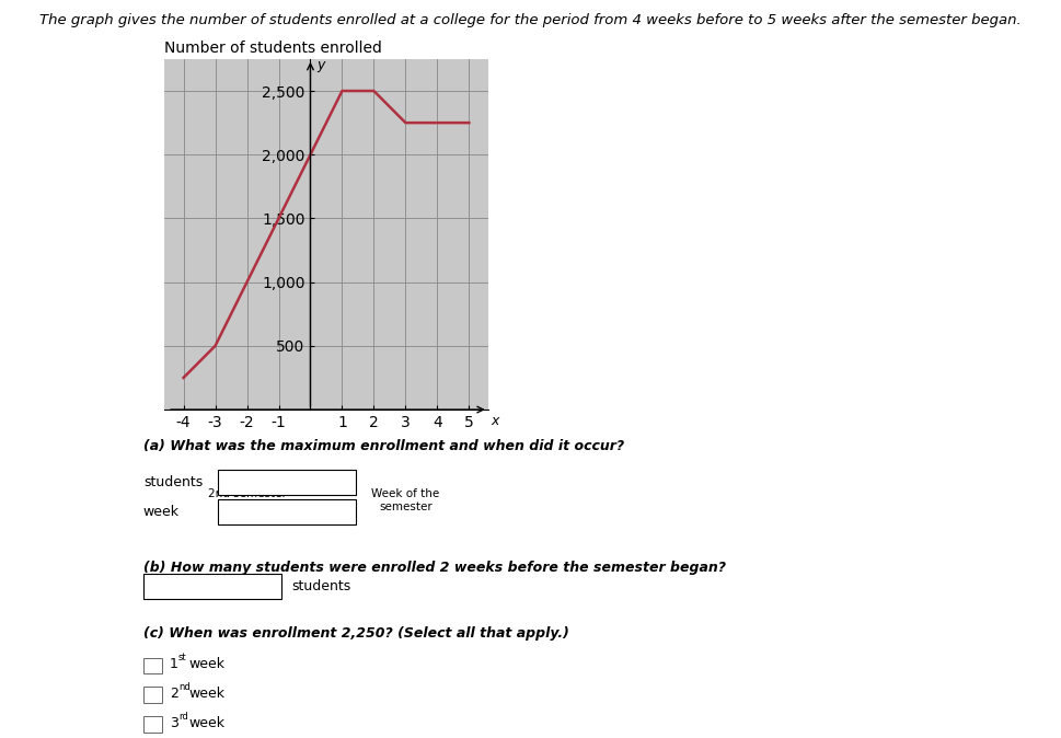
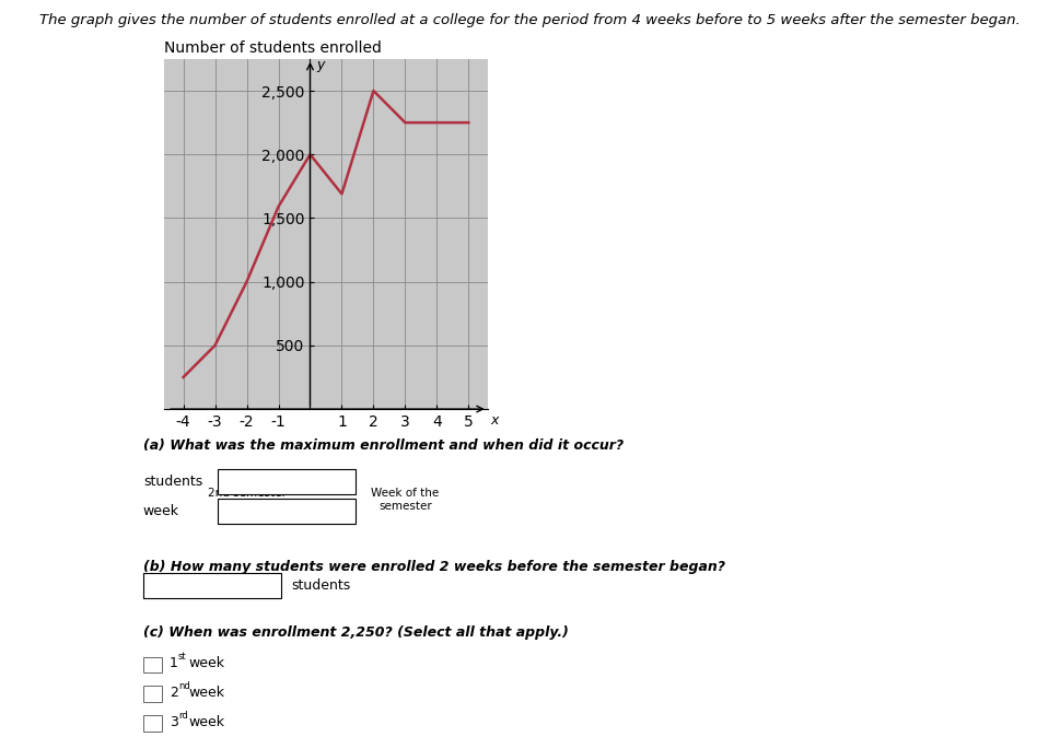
-1: 1,500 -> 1,590
1: 2,500 -> 1,690
